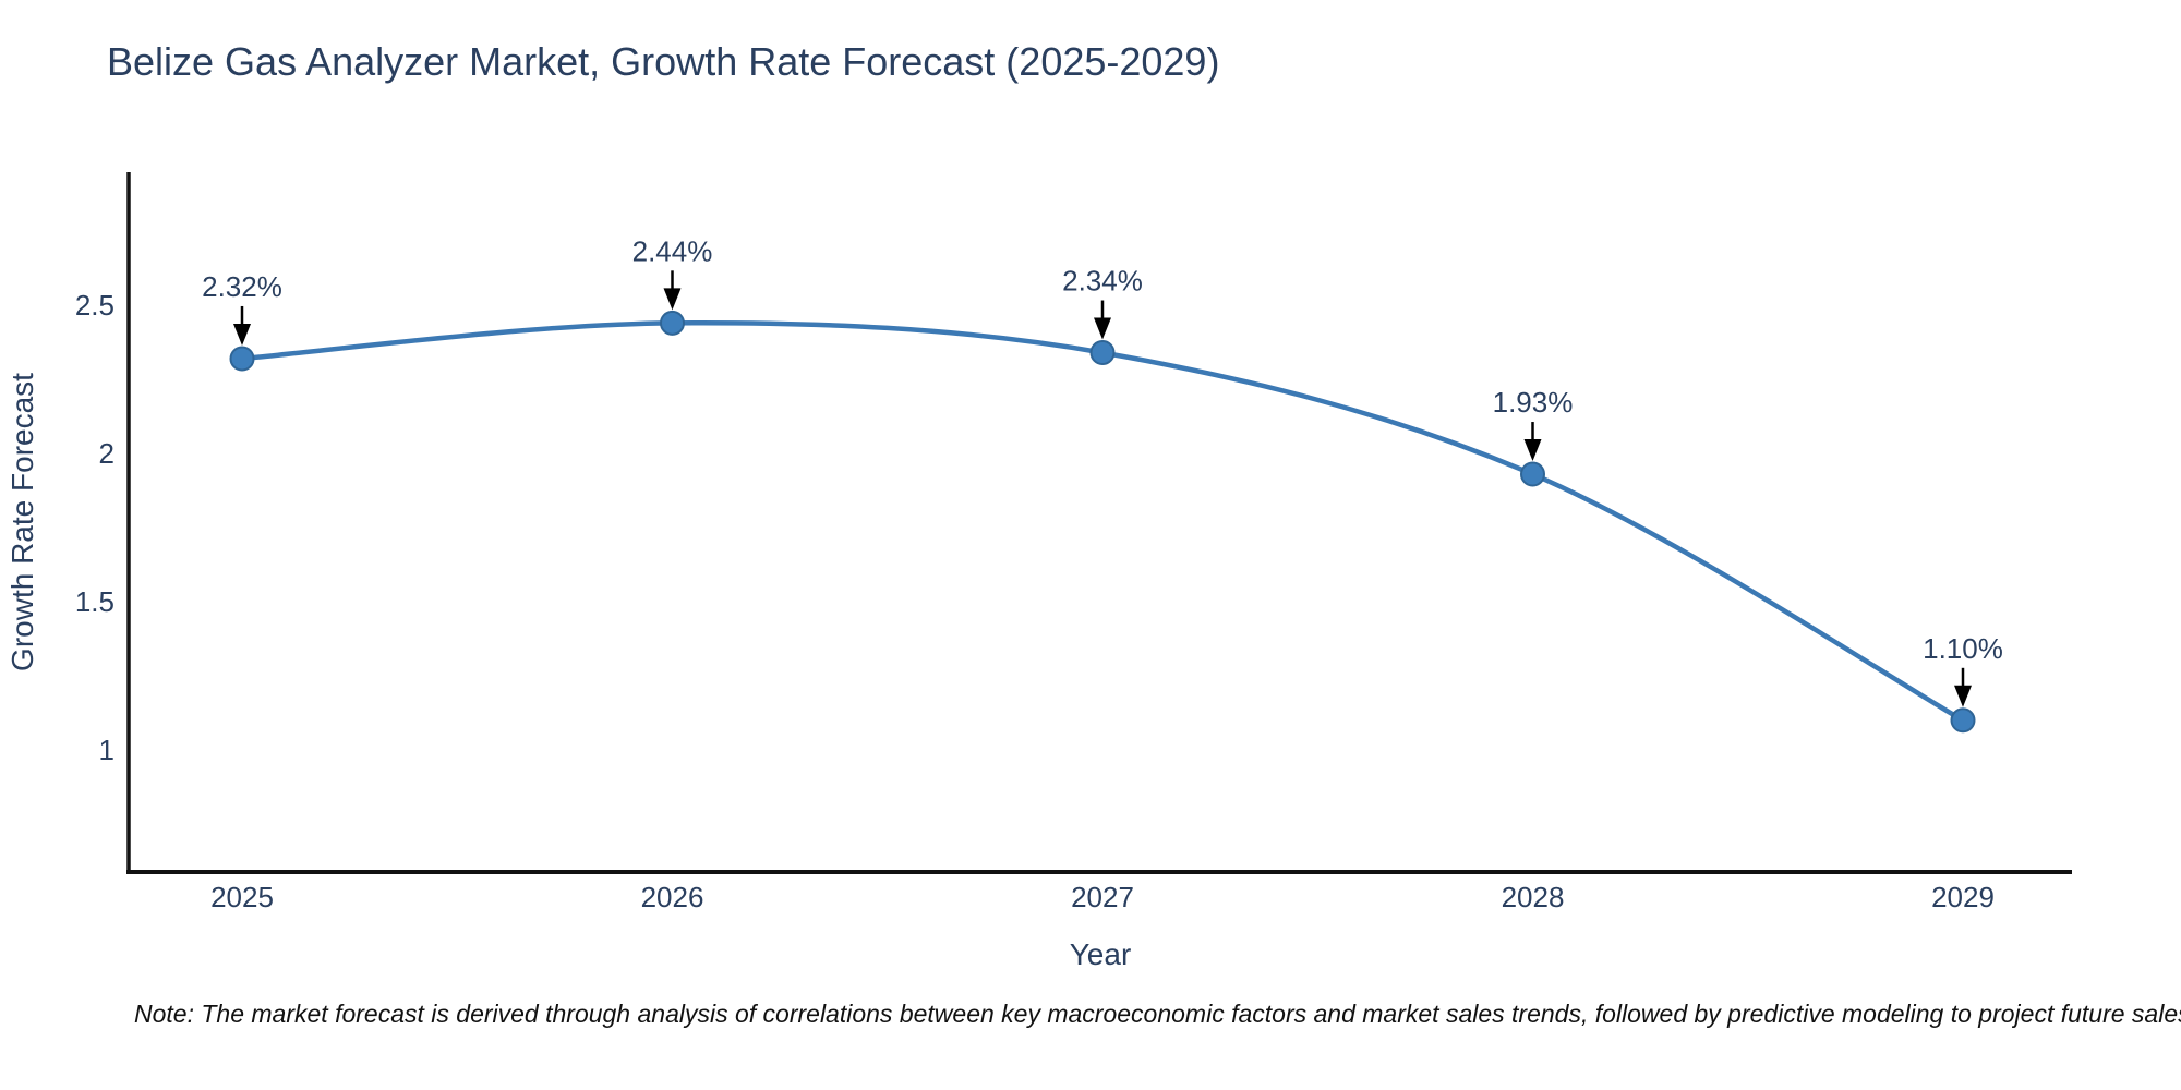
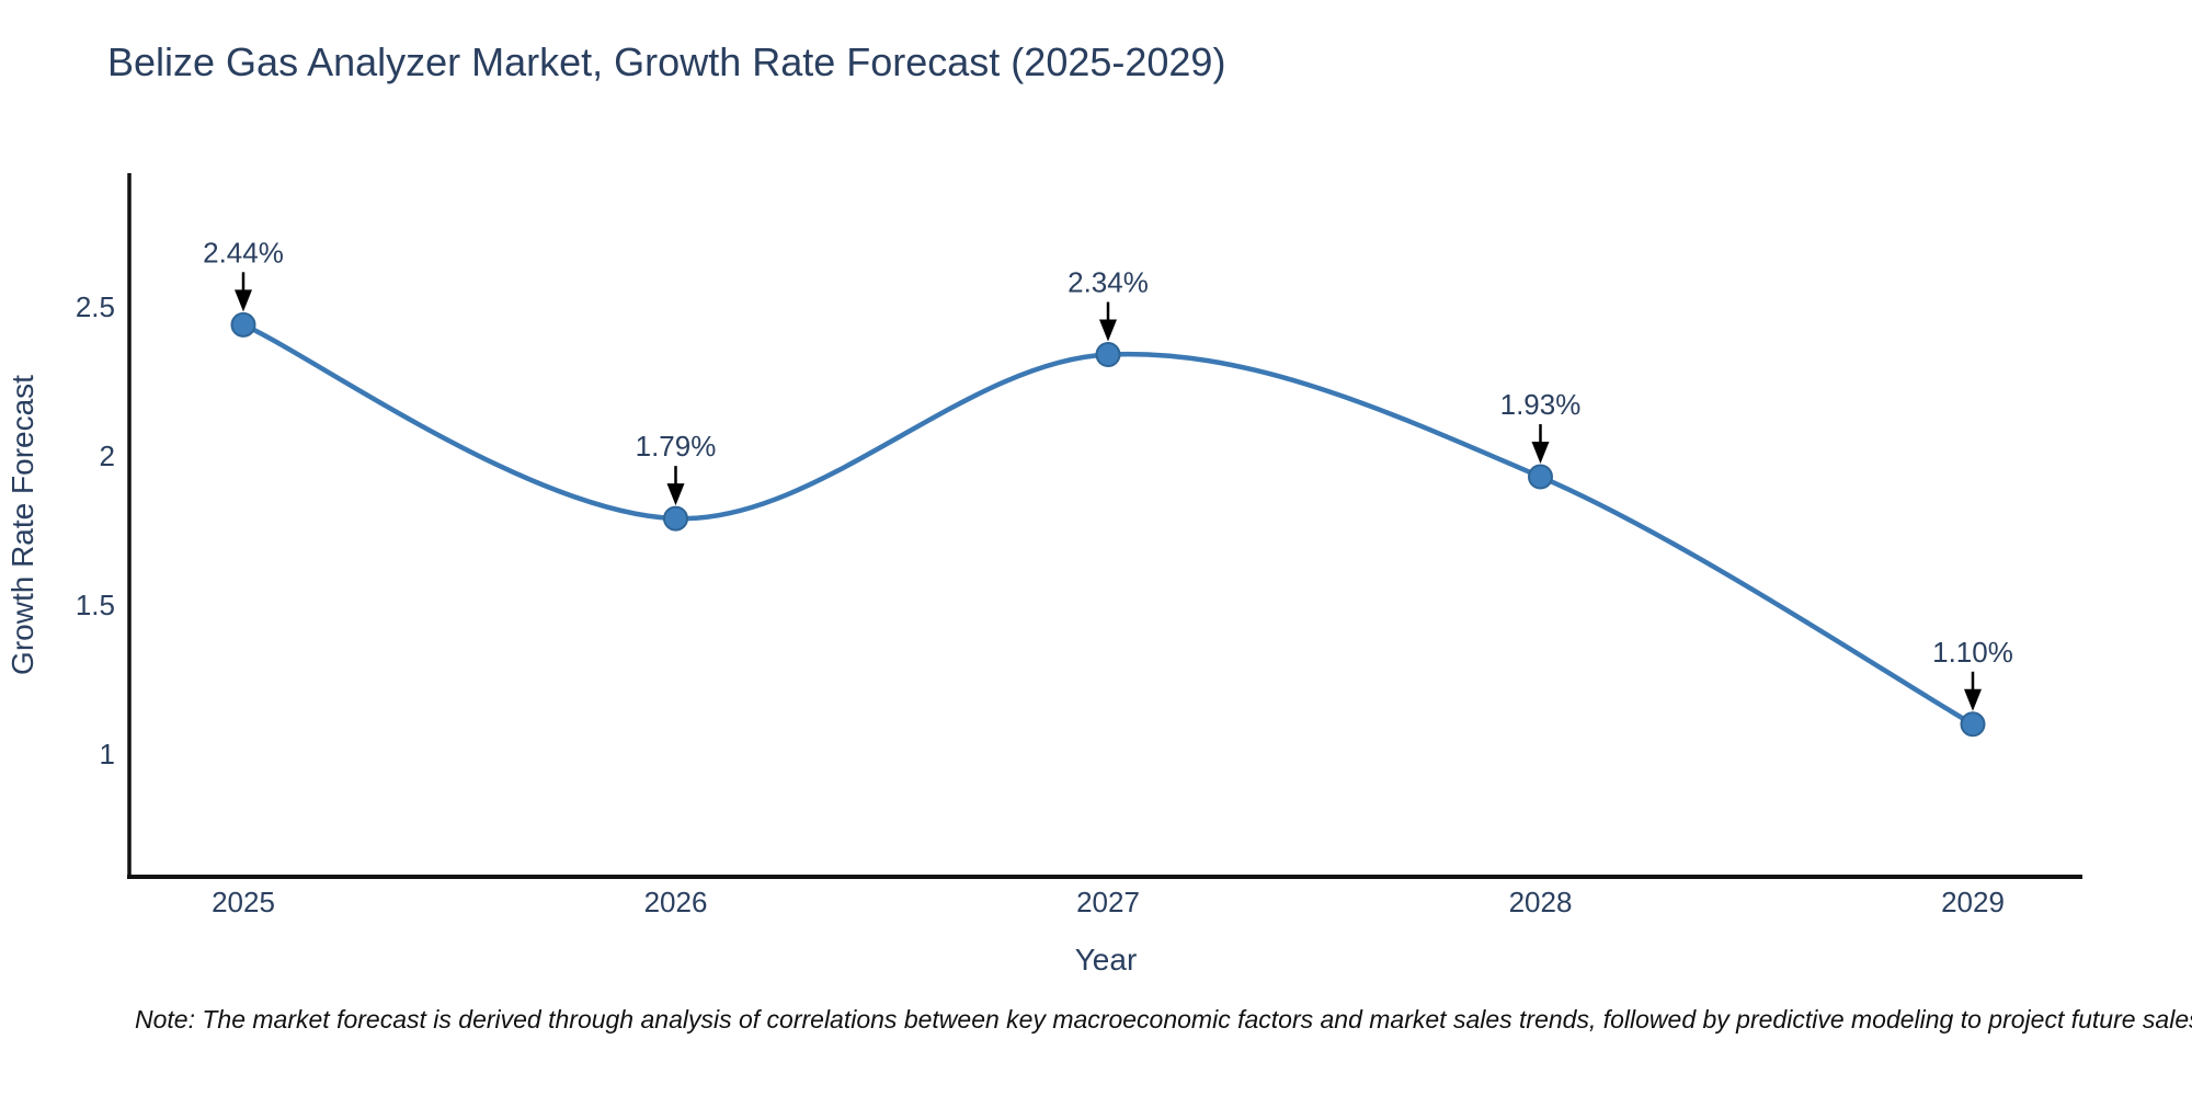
2025: 2.32% -> 2.44%
2026: 2.44% -> 1.79%
